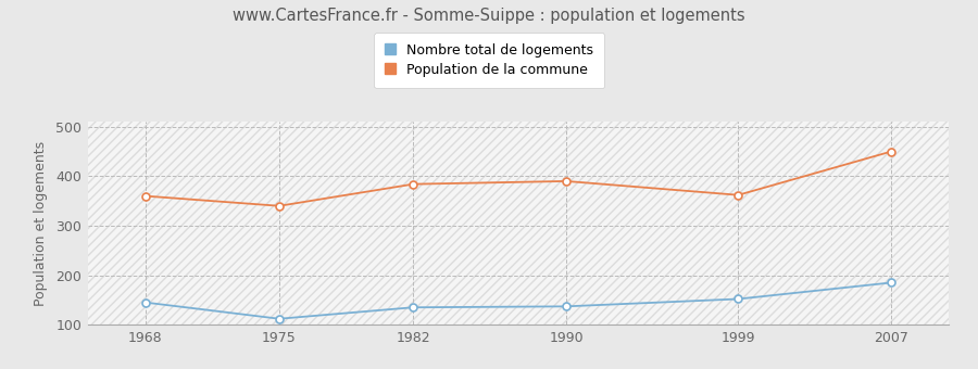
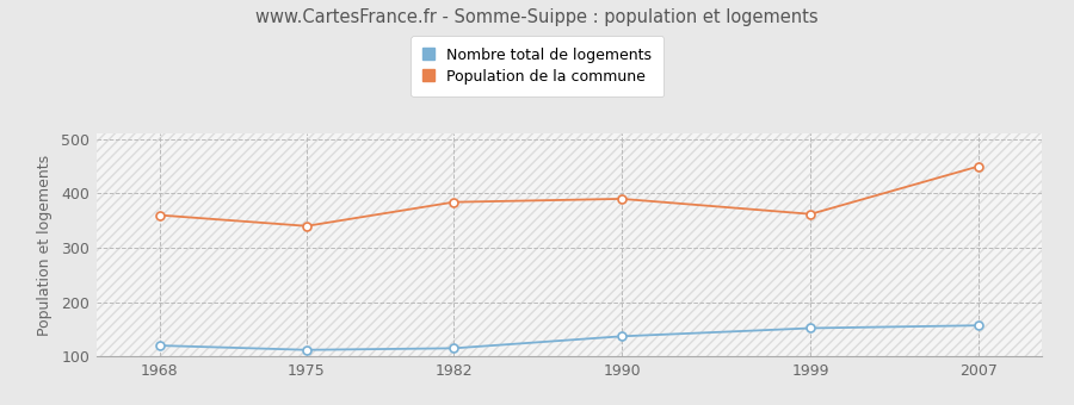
Nombre total de logements/1968: 145 -> 120
Nombre total de logements/1982: 135 -> 115
Nombre total de logements/2007: 185 -> 157
